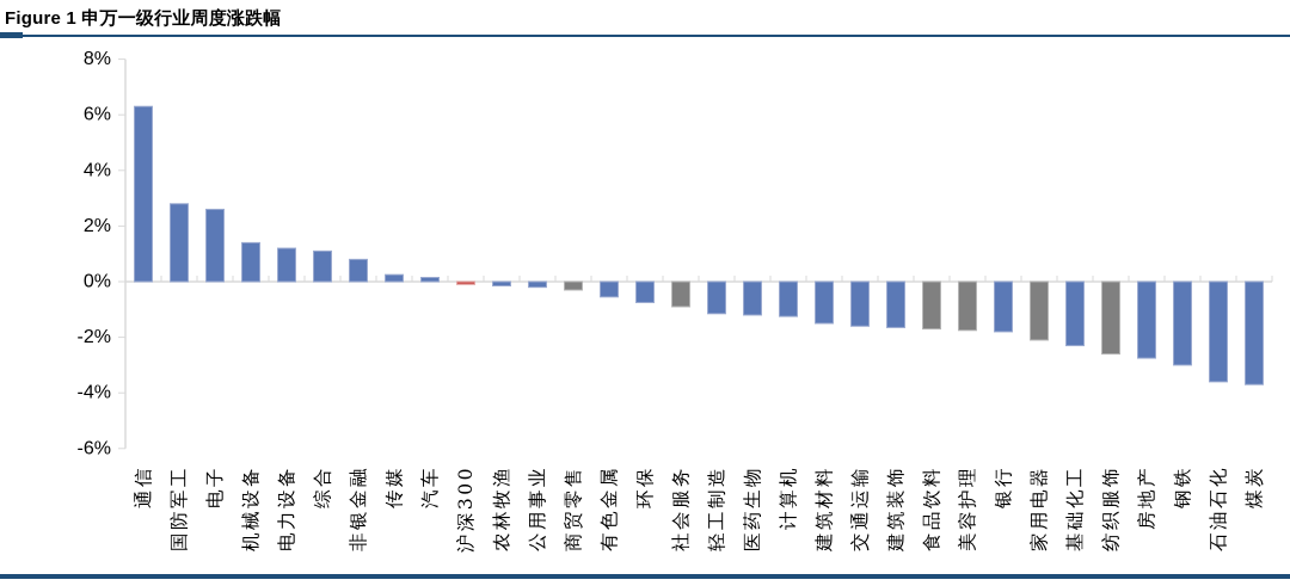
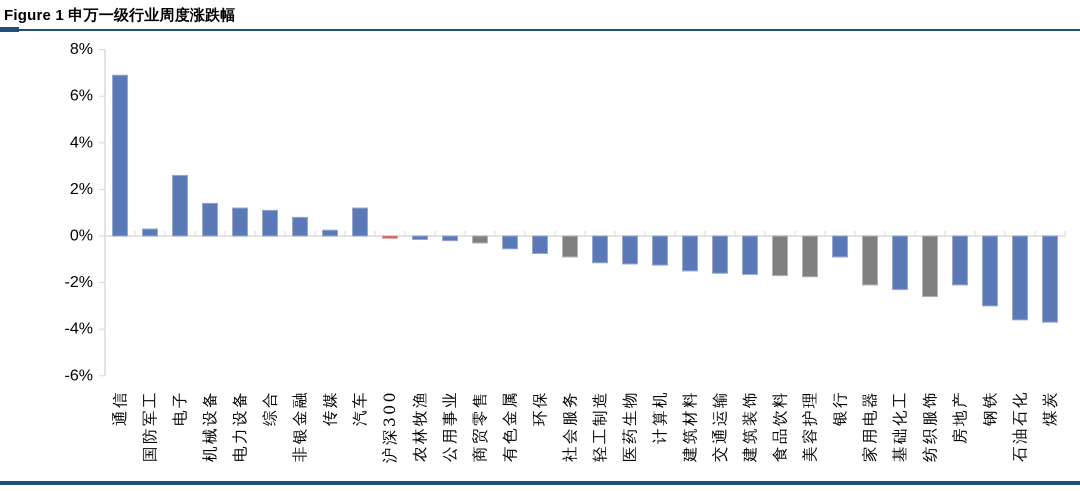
通信: 6.3% -> 6.9%
国防军工: 2.8% -> 0.3%
汽车: 0.1% -> 1.2%
银行: -1.8% -> -0.9%
房地产: -2.8% -> -2.1%
